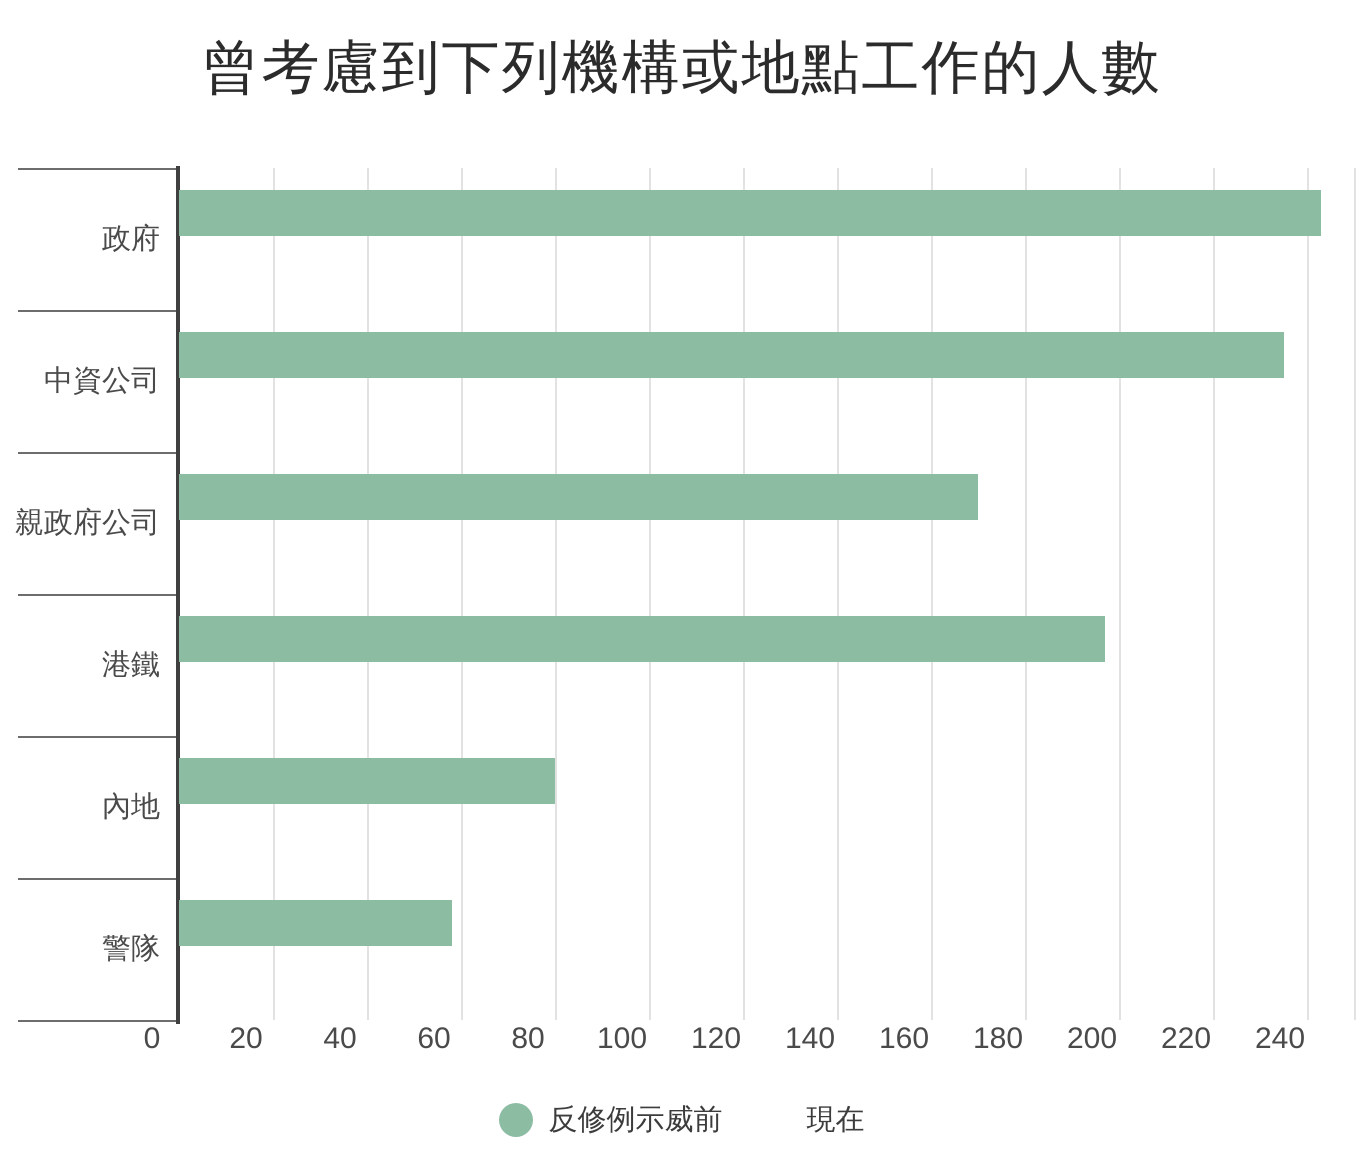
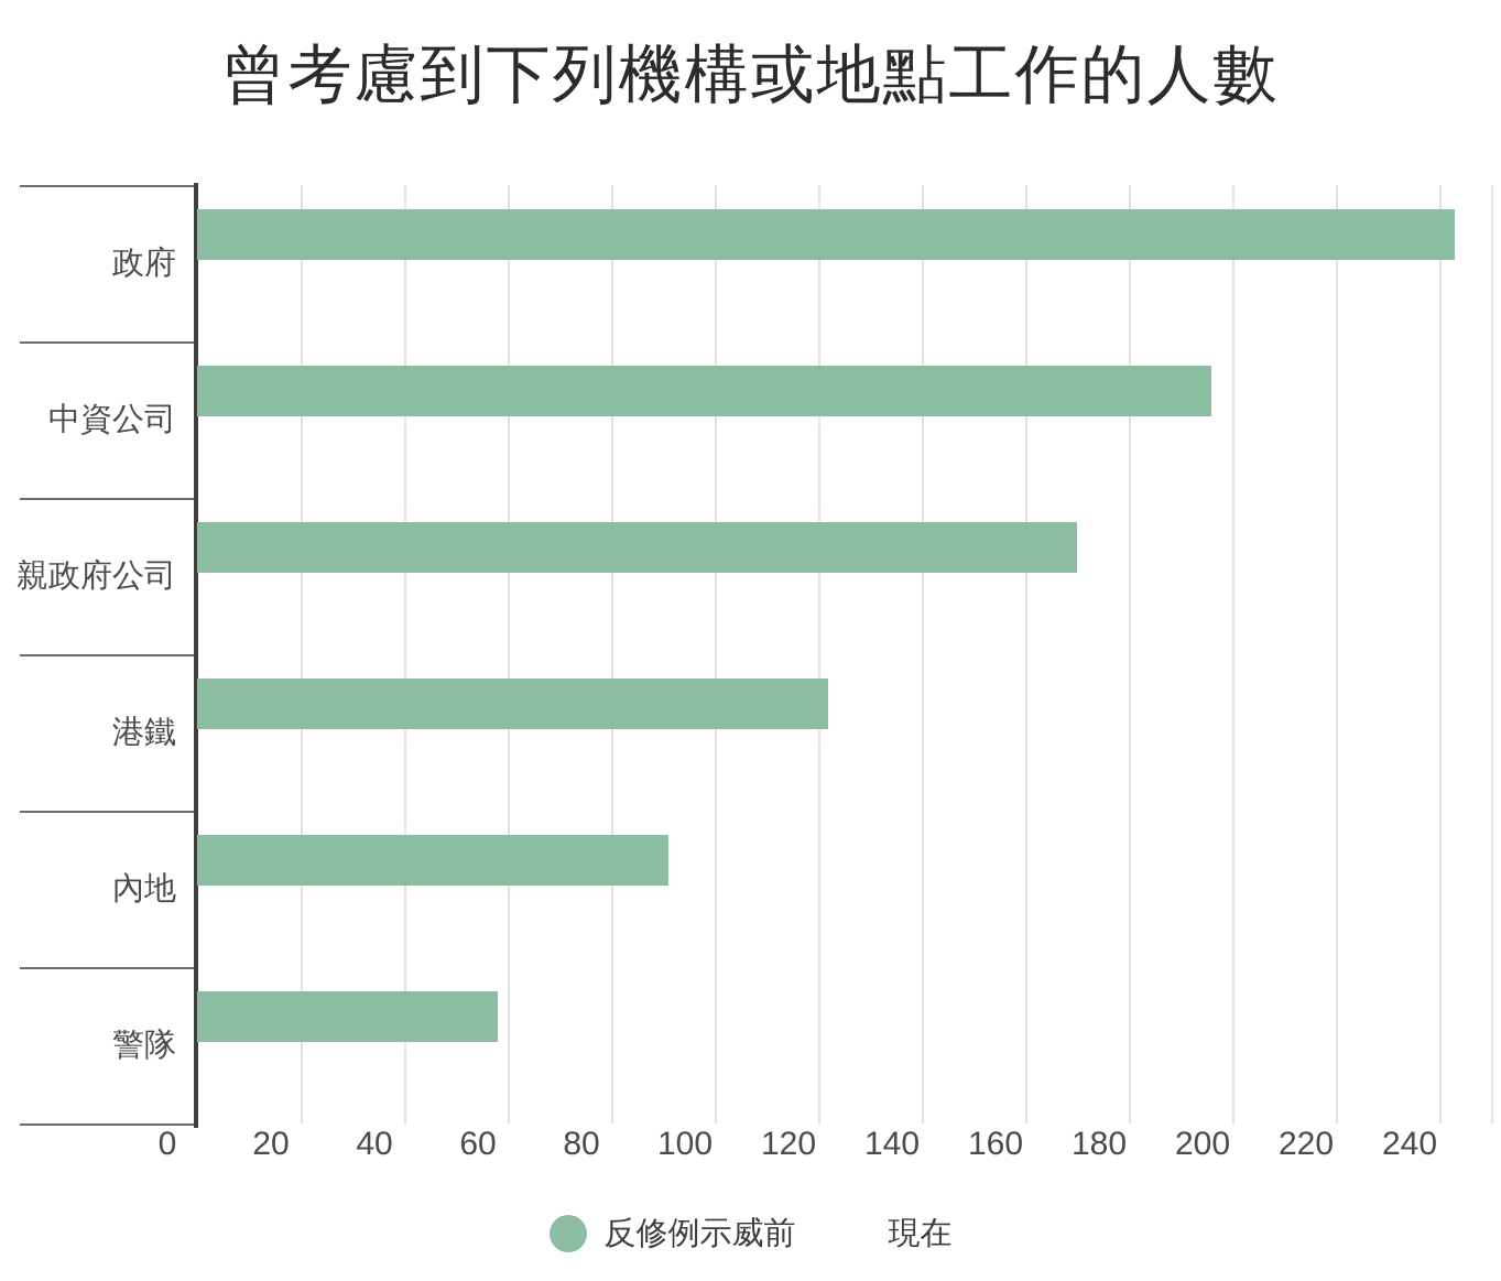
反修例示威前/中資公司: 235 -> 196
反修例示威前/港鐵: 197 -> 122
反修例示威前/內地: 80 -> 91
